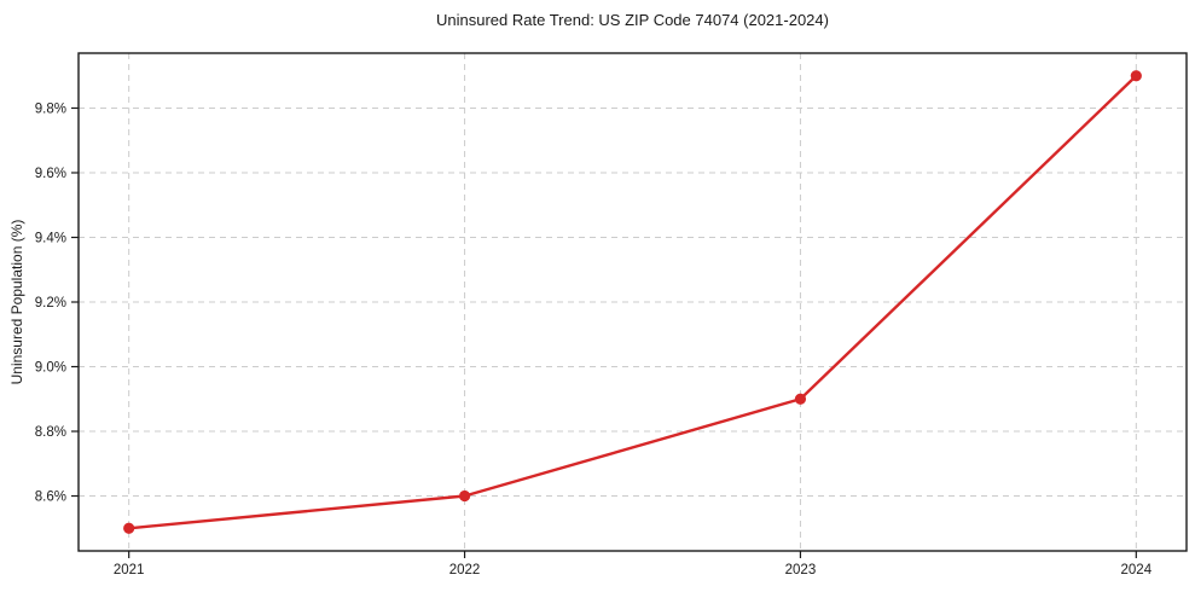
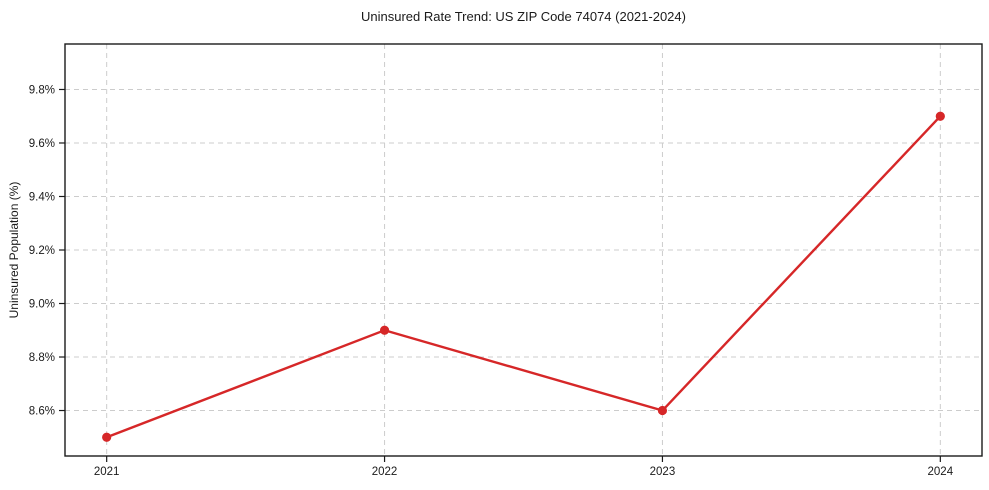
2022: 8.6% -> 8.9%
2023: 8.9% -> 8.6%
2024: 9.9% -> 9.7%
